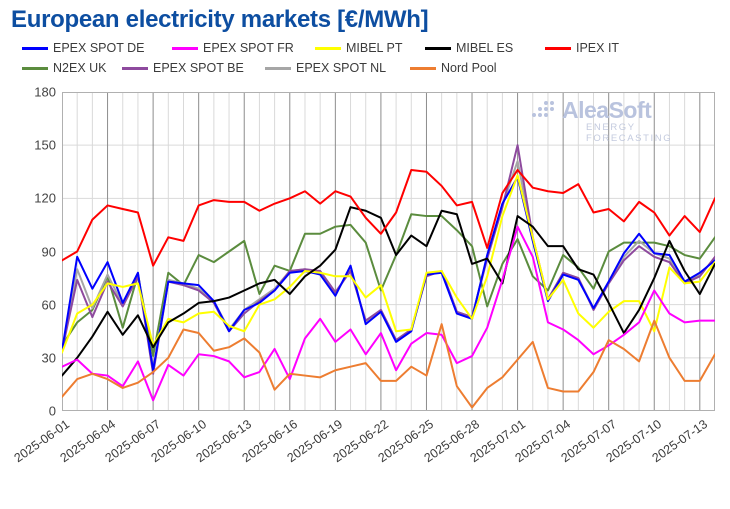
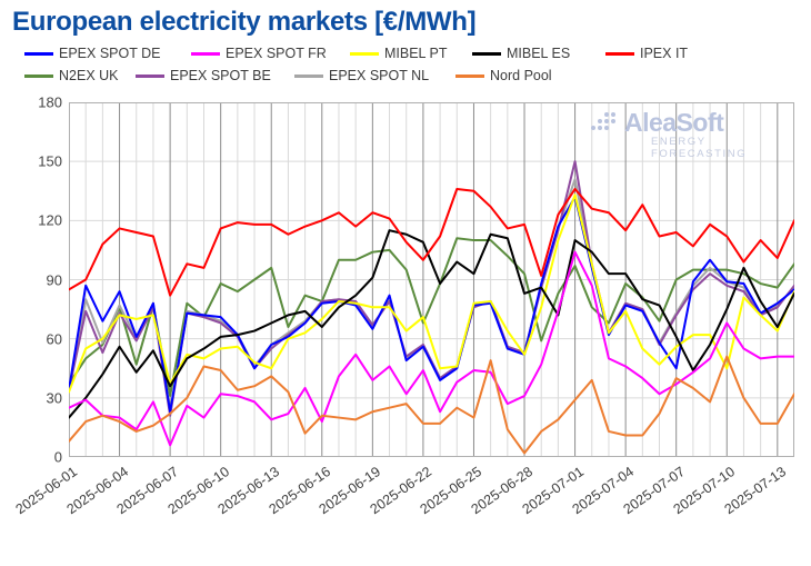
IPEX IT/2025-07-04: 123 -> 115
EPEX SPOT DE/2025-07-07: 73 -> 45
MIBEL PT/2025-07-13: 73 -> 64
